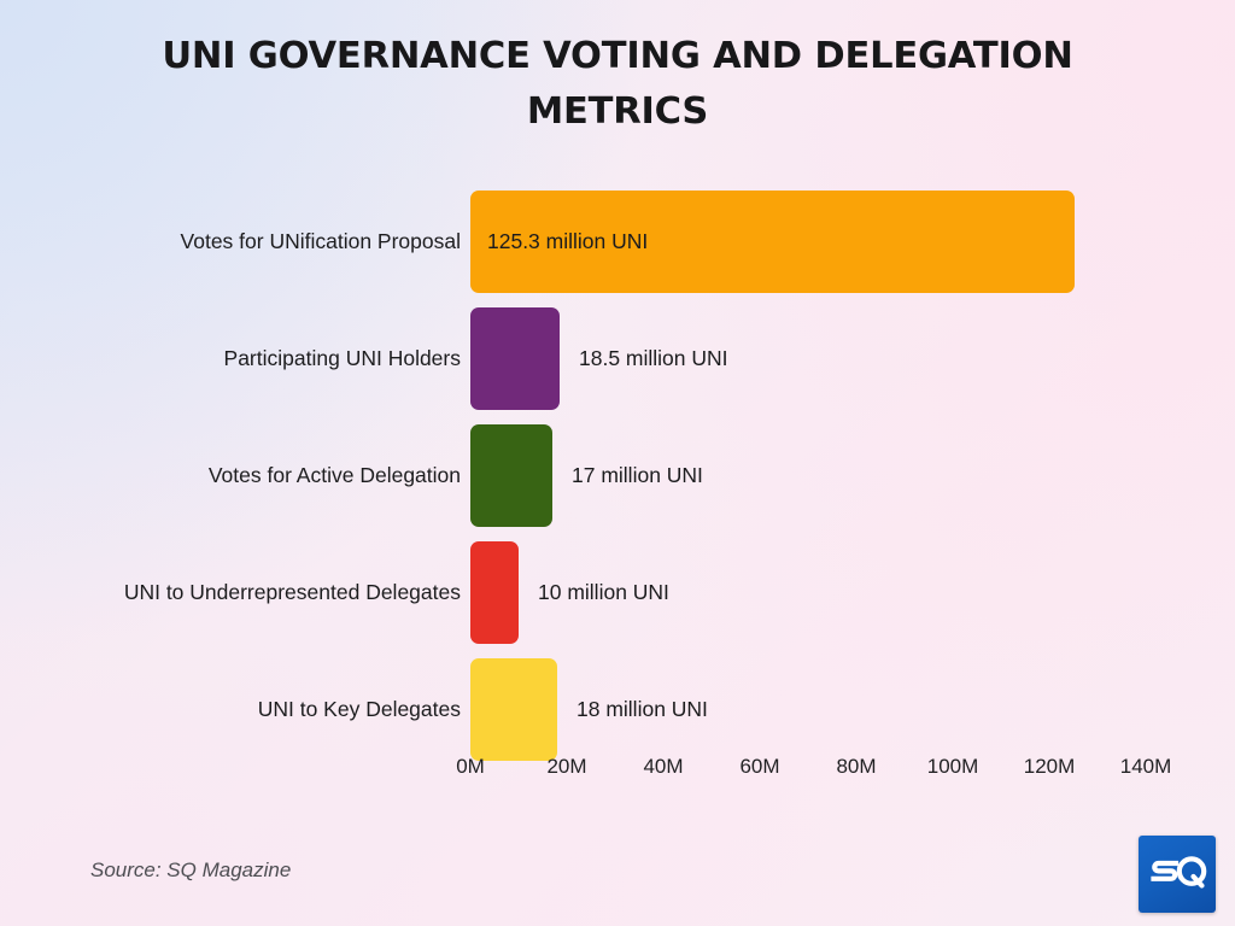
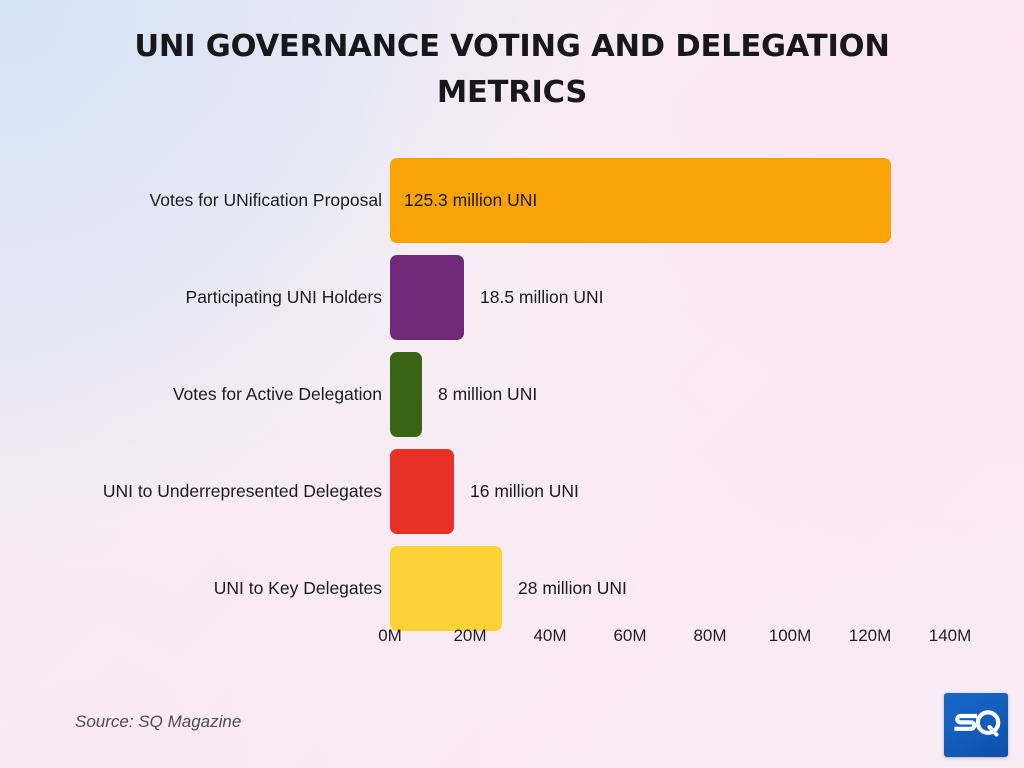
Votes for Active Delegation: 17 -> 8
UNI to Underrepresented Delegates: 10 -> 16
UNI to Key Delegates: 18 -> 28
